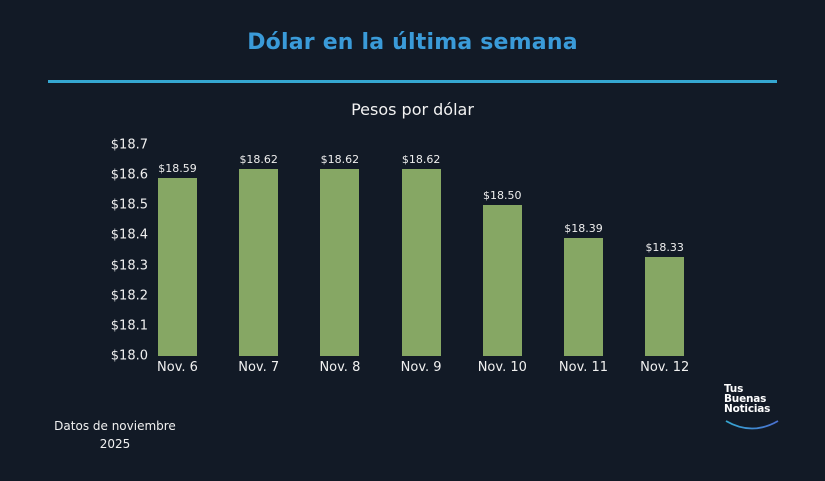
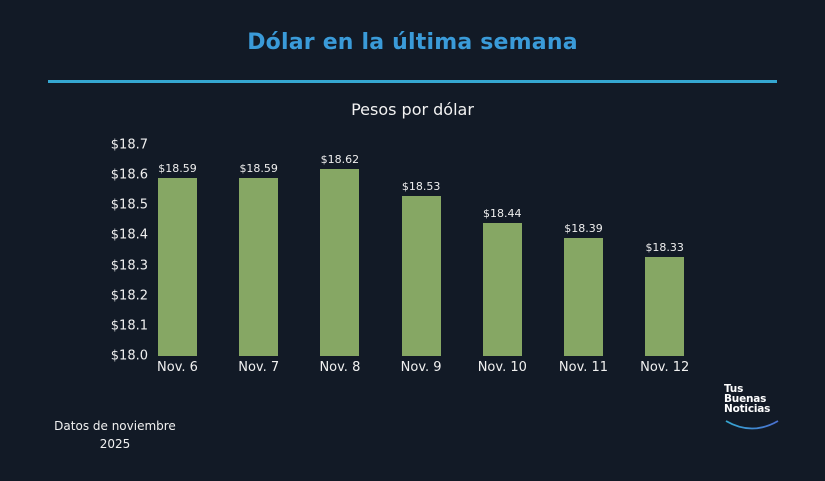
Nov. 7: $18.62 -> $18.59
Nov. 9: $18.62 -> $18.53
Nov. 10: $18.50 -> $18.44
